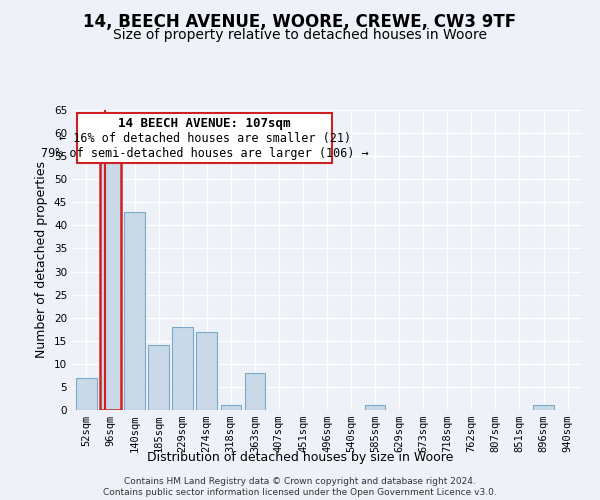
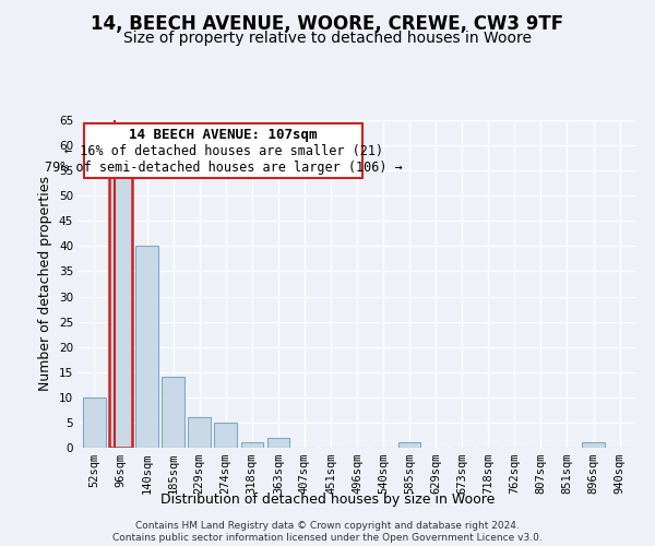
52sqm: 7 -> 10
140sqm: 43 -> 40
229sqm: 18 -> 6
274sqm: 17 -> 5
363sqm: 8 -> 2
